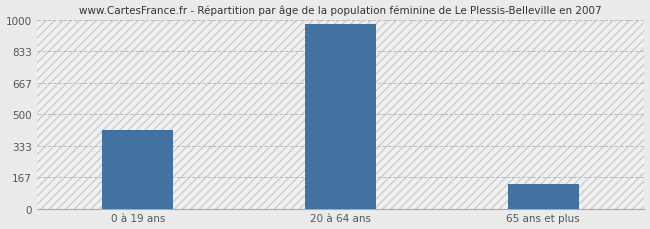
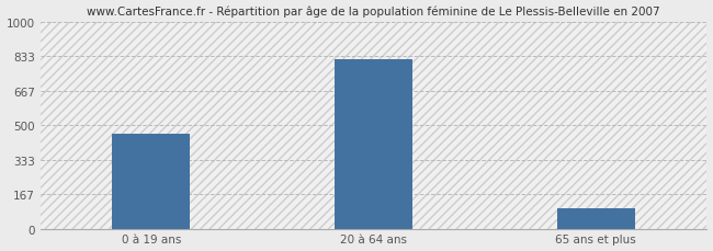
0 à 19 ans: 420 -> 460
20 à 64 ans: 980 -> 820
65 ans et plus: 130 -> 100
